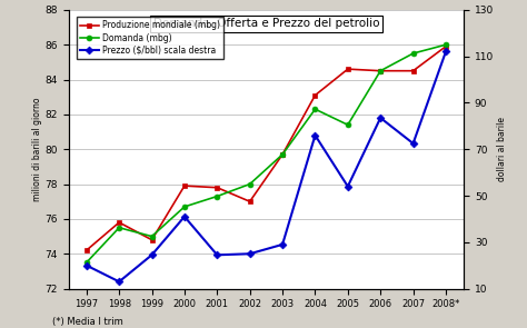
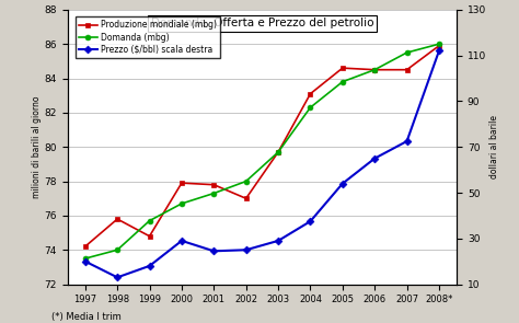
Domanda (mbg)/1998: 75.5 -> 74.0
Domanda (mbg)/1999: 75.0 -> 75.7
Prezzo ($/bbl) scala destra/1999: 24.5 -> 18.0
Prezzo ($/bbl) scala destra/2000: 41.0 -> 29.0
Prezzo ($/bbl) scala destra/2004: 76.0 -> 37.5
Domanda (mbg)/2005: 81.4 -> 83.8
Prezzo ($/bbl) scala destra/2006: 83.5 -> 65.0
